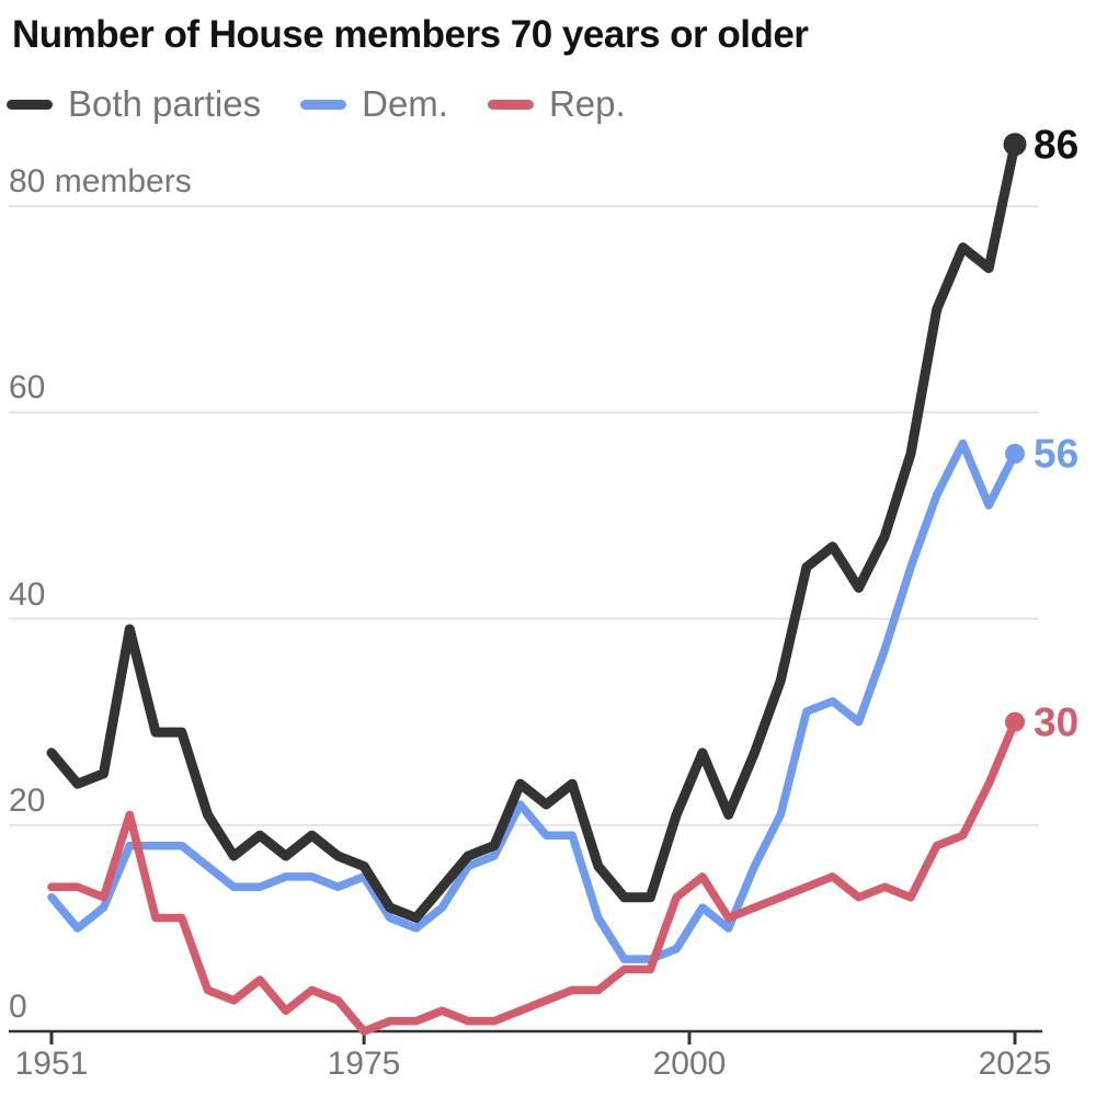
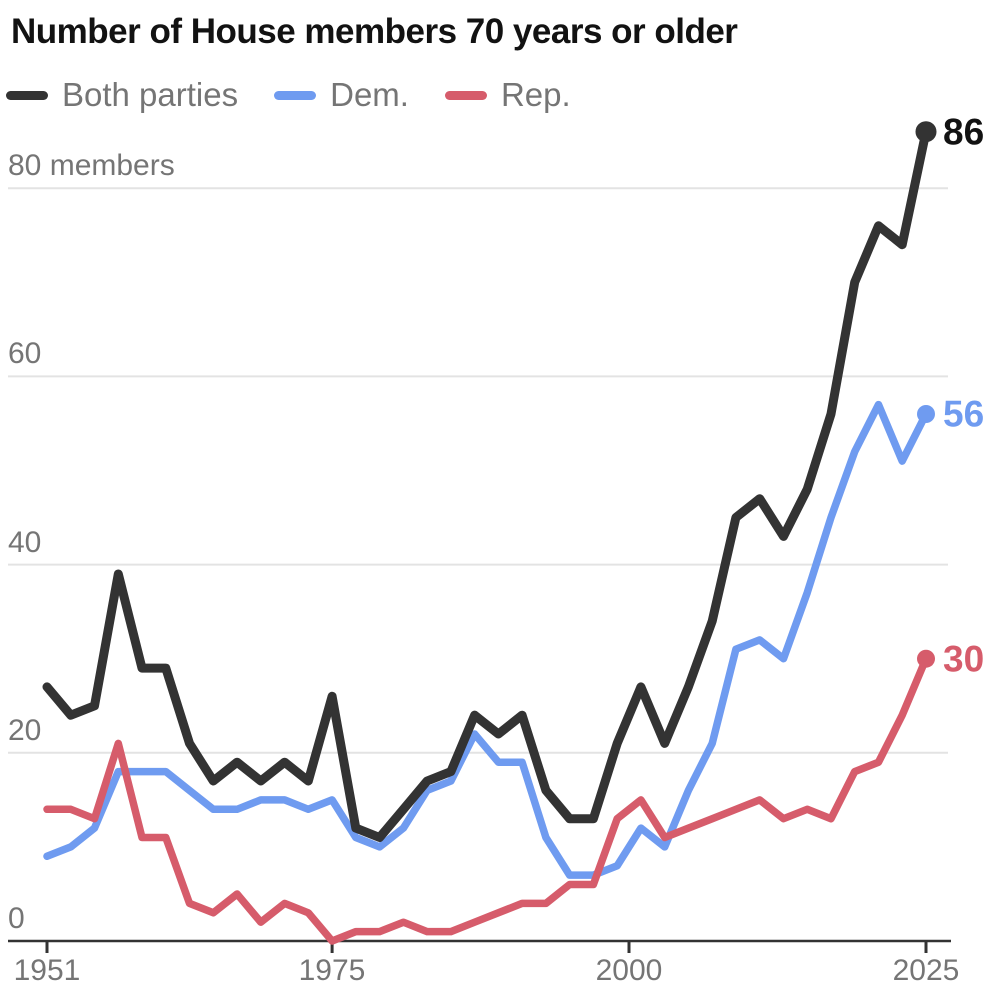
Dem./1951: 13 -> 9
Both parties/1975: 16 -> 26
